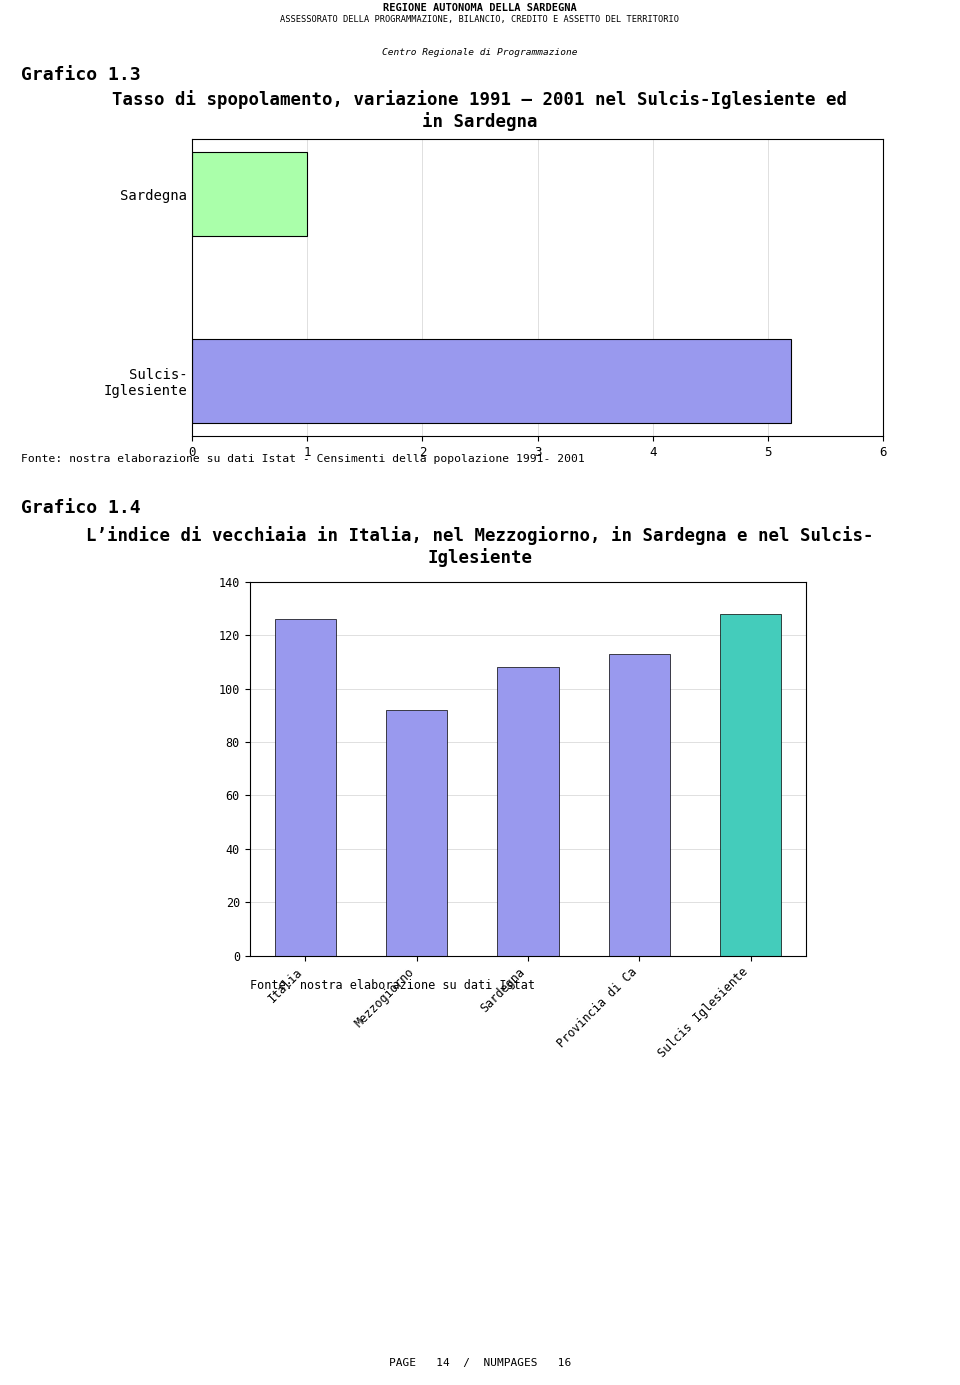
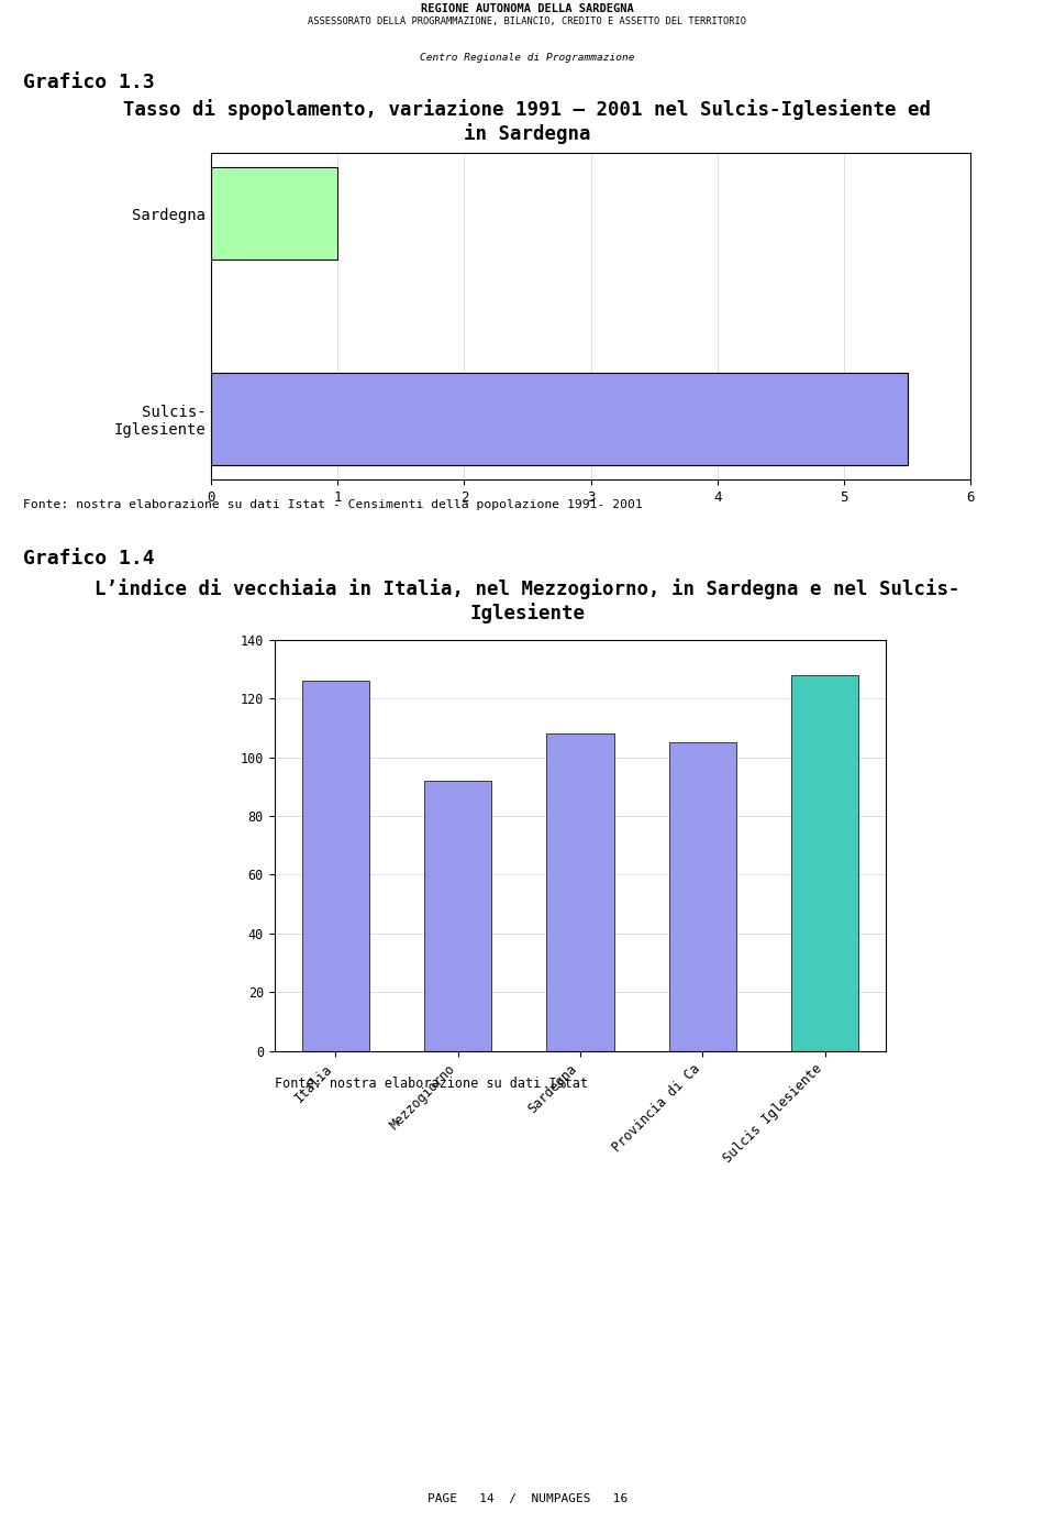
Sulcis- Iglesiente: 5.2 -> 5.5
Provincia di Ca: 113 -> 105
